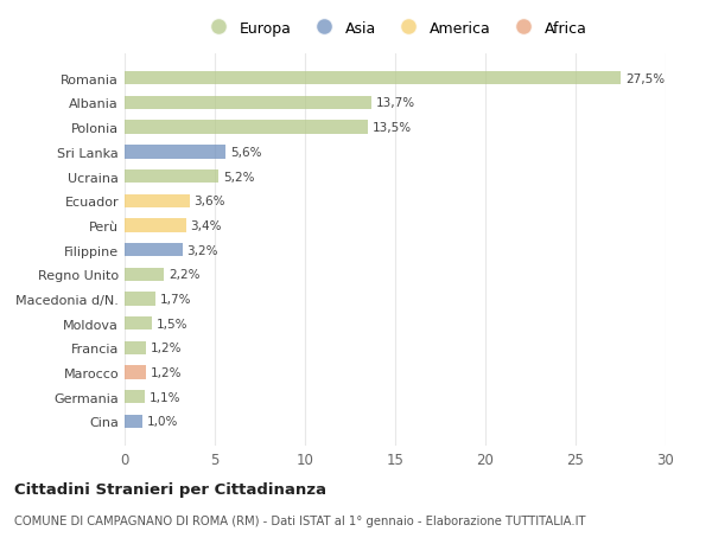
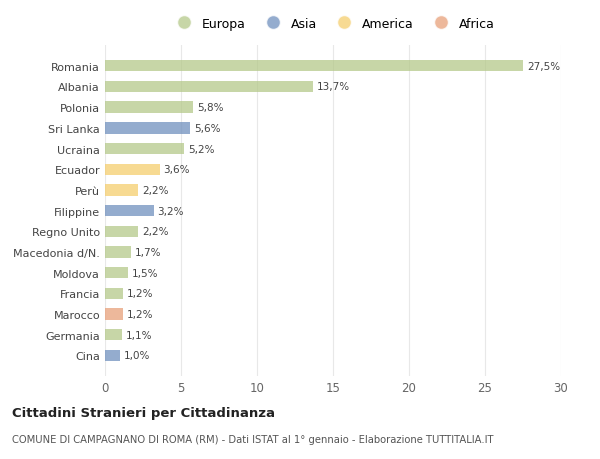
Polonia: 13,5% -> 5,8%
Perù: 3,4% -> 2,2%
